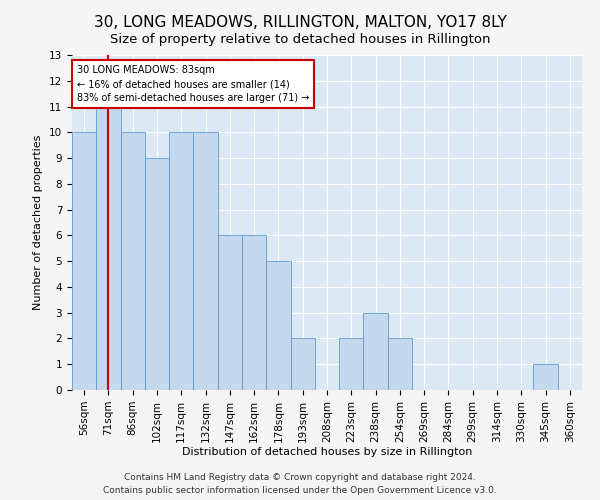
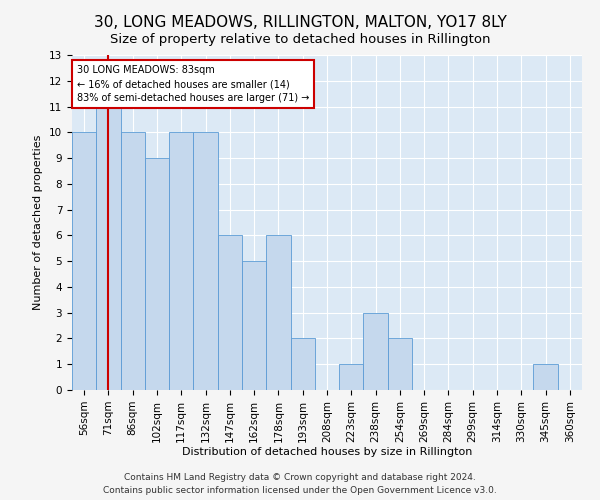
162sqm: 6 -> 5
178sqm: 5 -> 6
223sqm: 2 -> 1
